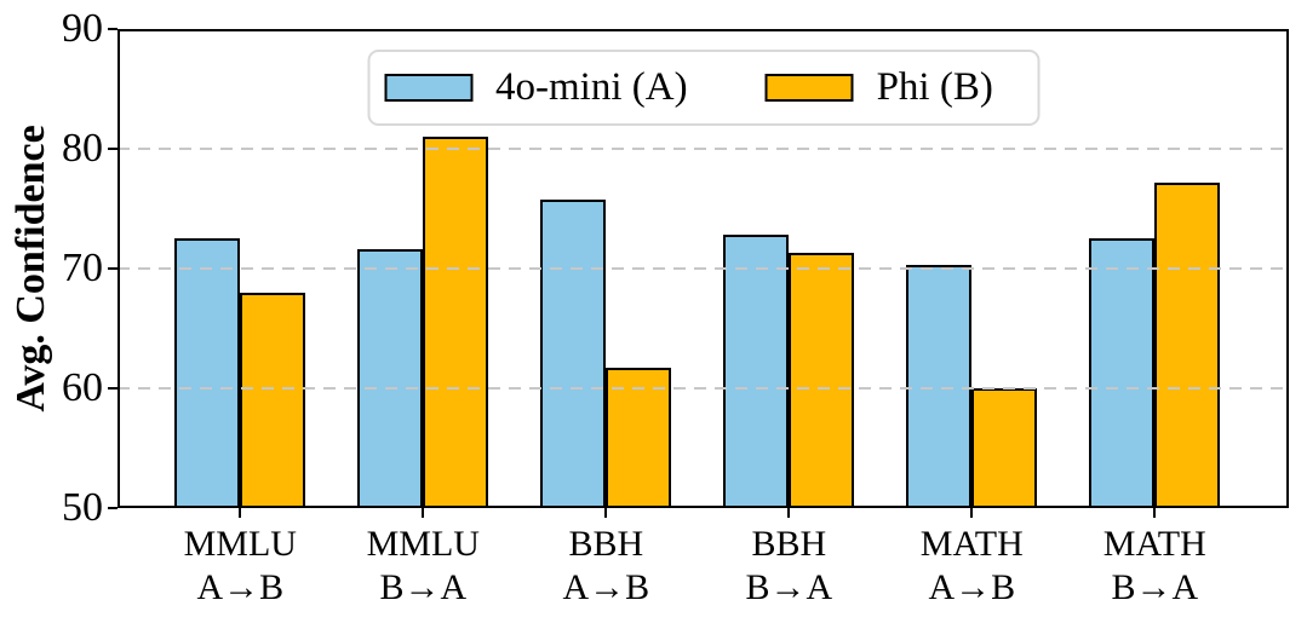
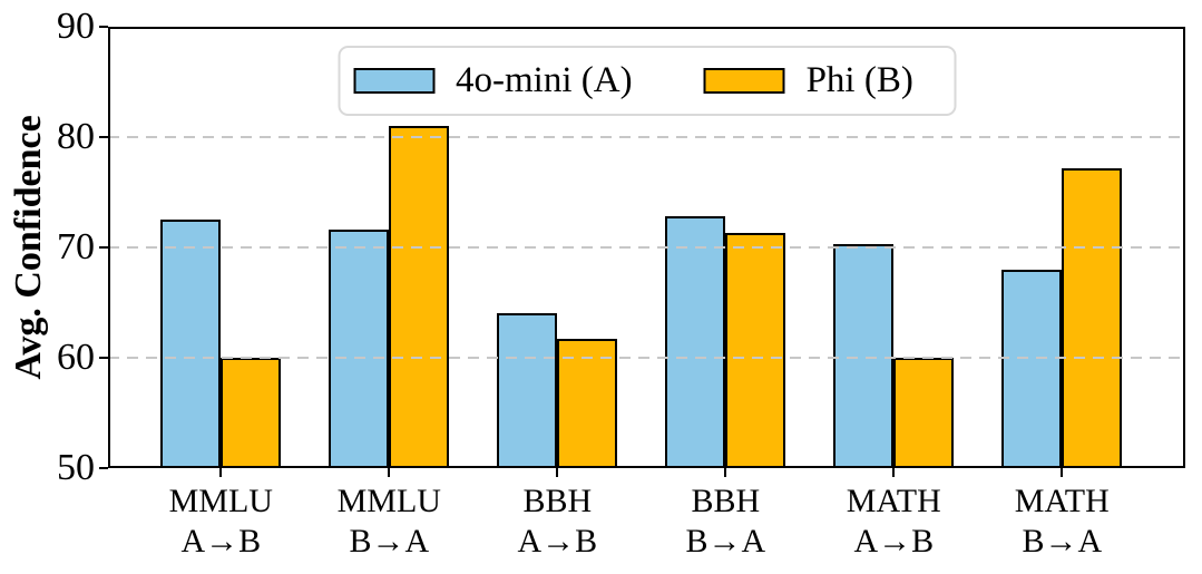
Phi (B)/MMLU A→B: 68 -> 60
4o-mini (A)/BBH A→B: 76 -> 64
4o-mini (A)/MATH B→A: 72 -> 68
